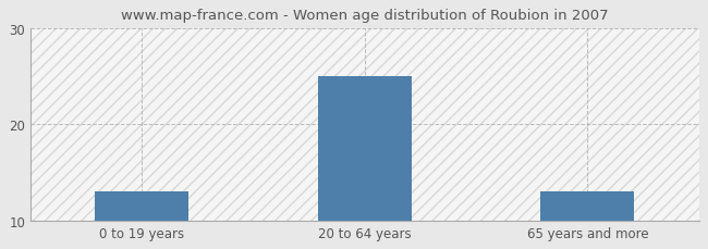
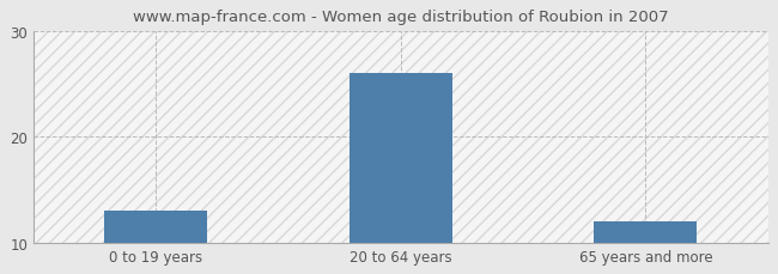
20 to 64 years: 25 -> 26
65 years and more: 13 -> 12
